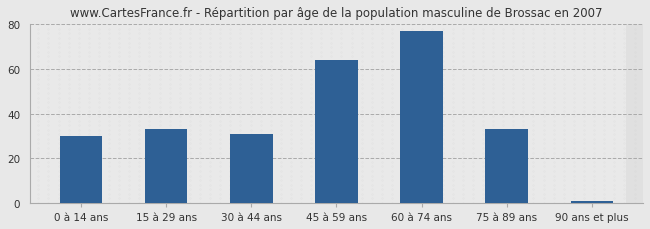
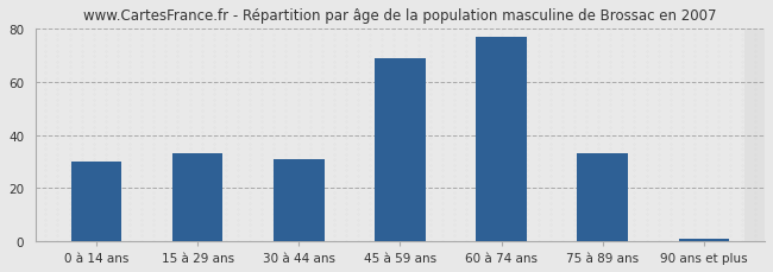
45 à 59 ans: 64 -> 69
